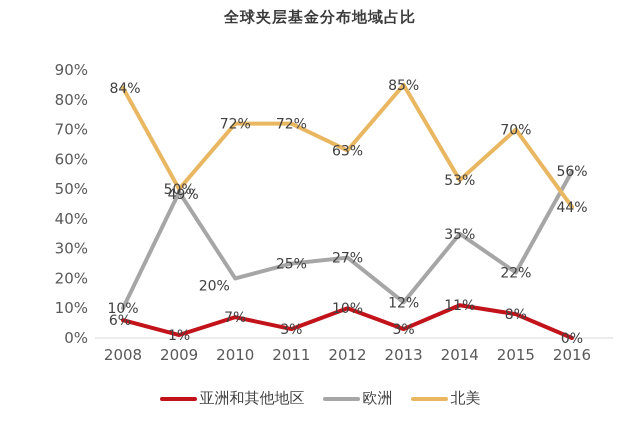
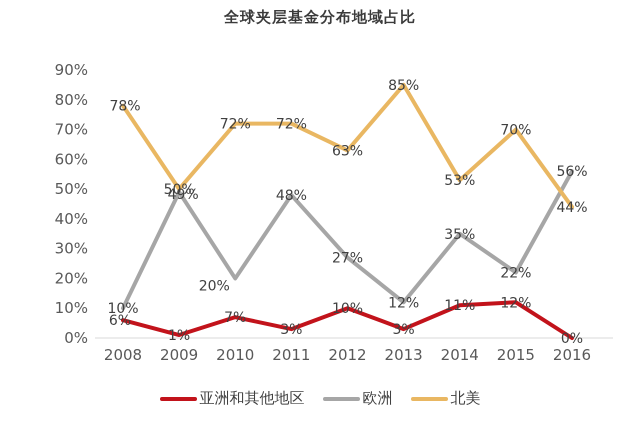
北美/2008: 84% -> 78%
欧洲/2011: 25% -> 48%
亚洲和其他地区/2015: 8% -> 12%
